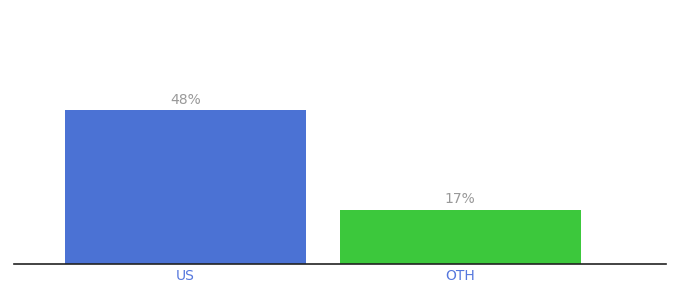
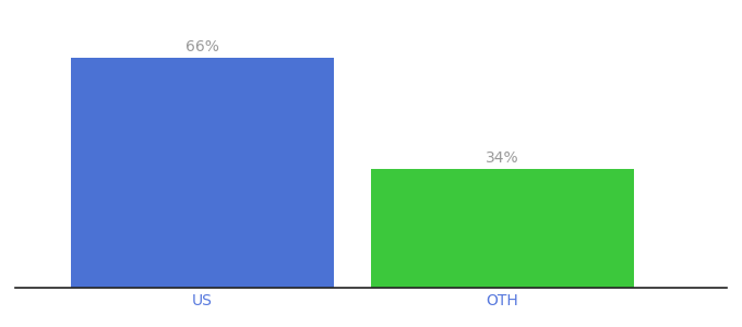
US: 48% -> 66%
OTH: 17% -> 34%
